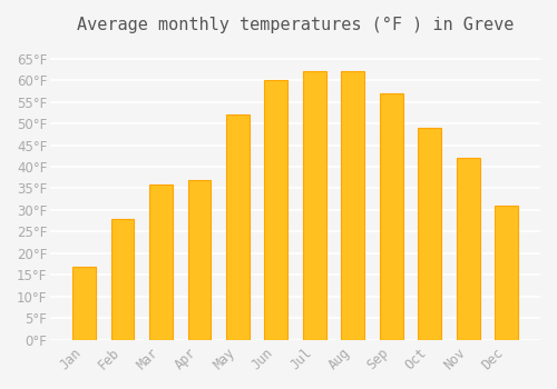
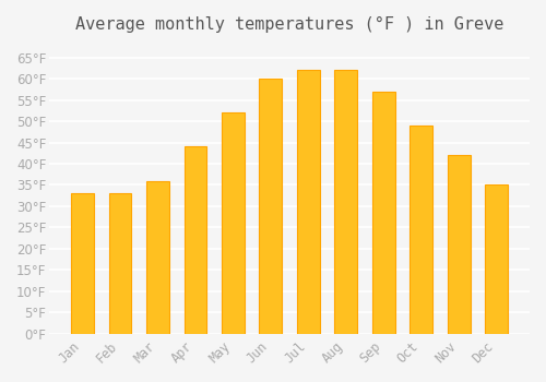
Jan: 17°F -> 33°F
Feb: 28°F -> 33°F
Apr: 37°F -> 44°F
Dec: 31°F -> 35°F
